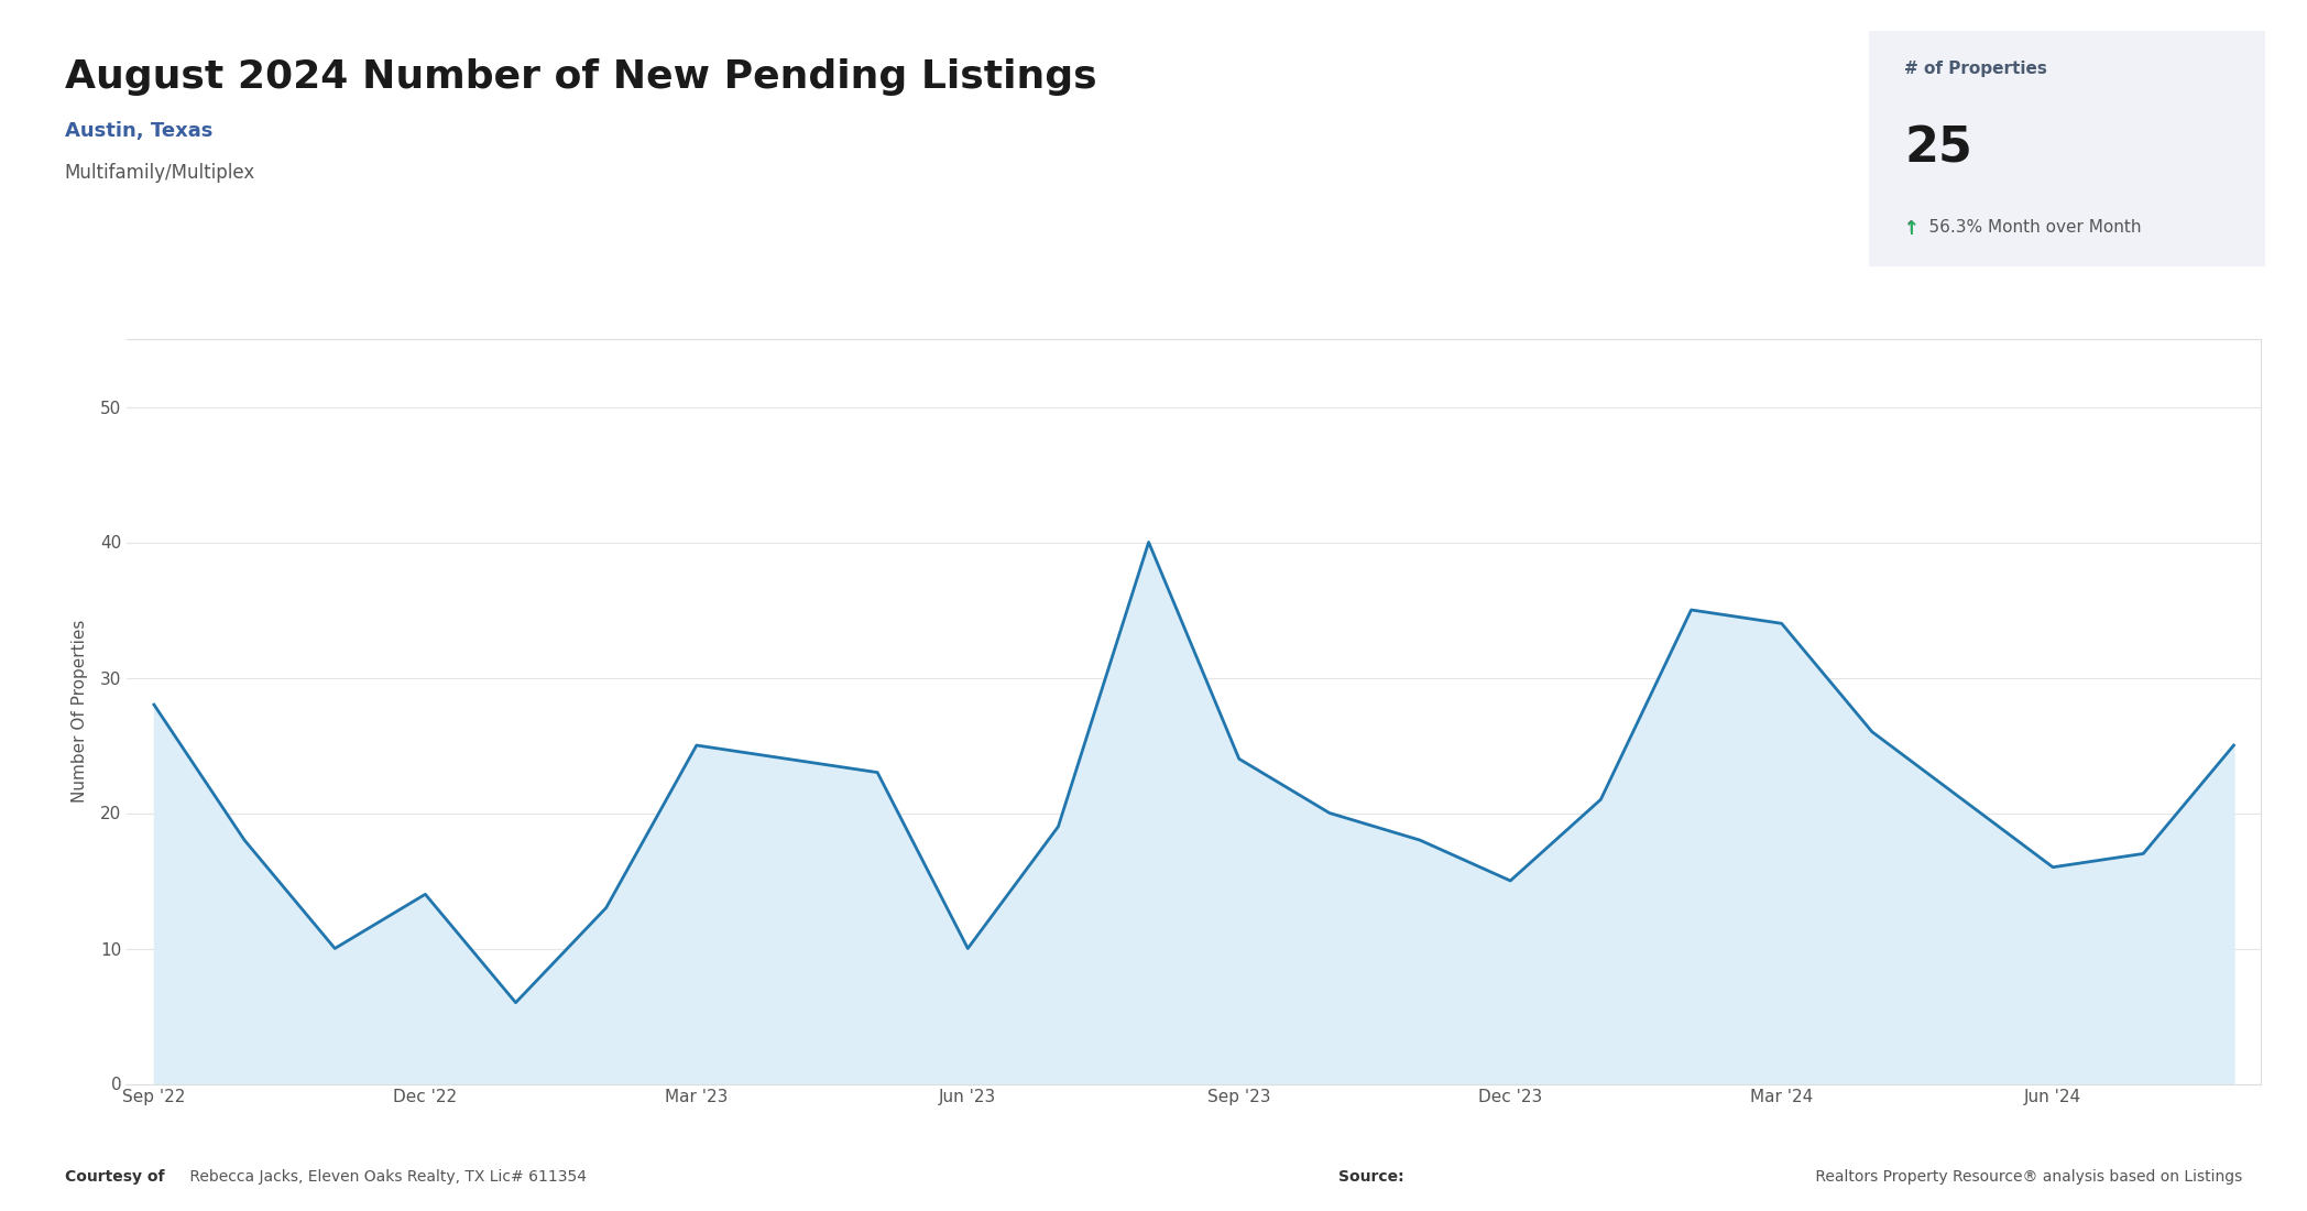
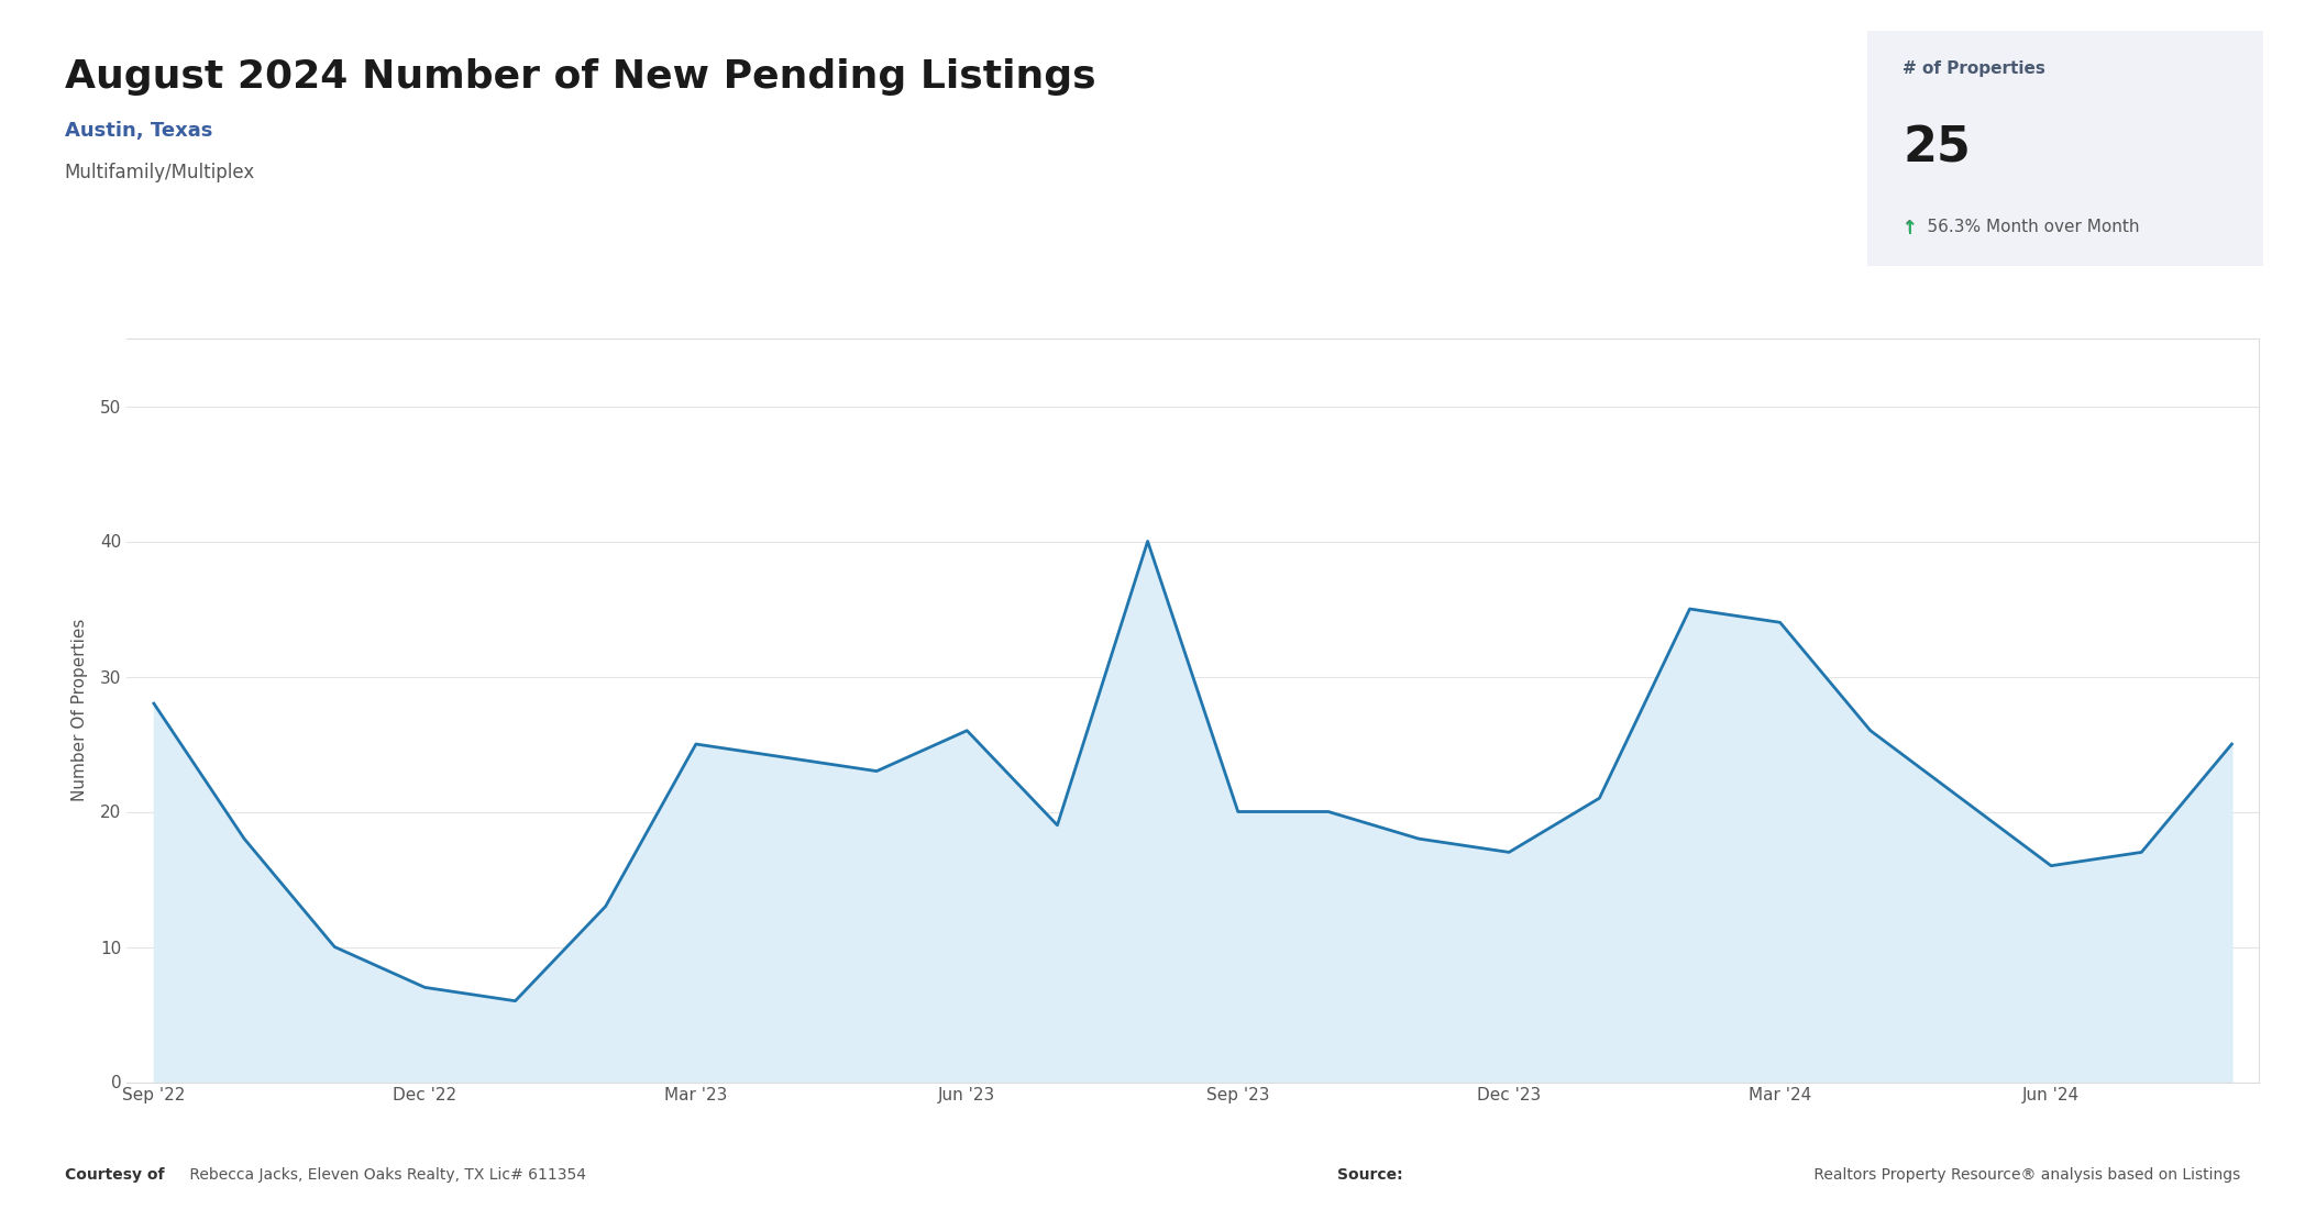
Dec '22: 14 -> 7
Jun '23: 10 -> 26
Sep '23: 24 -> 20
Dec '23: 15 -> 17
